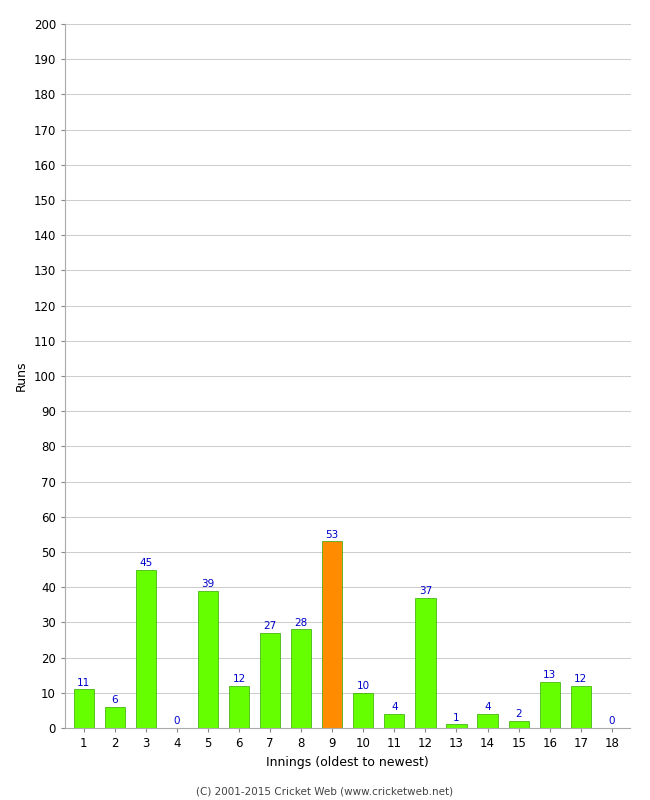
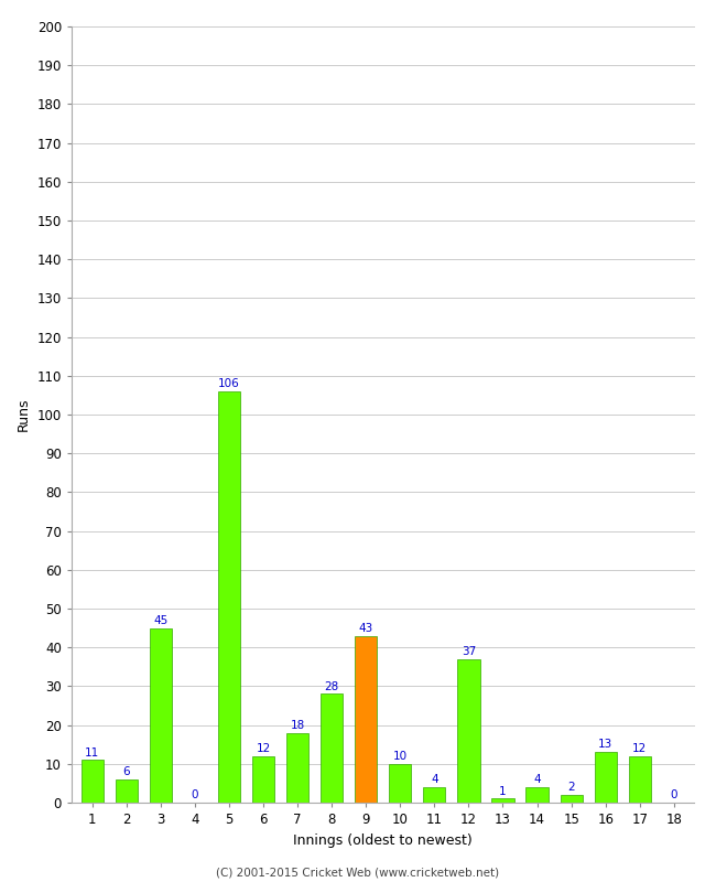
5: 39 -> 106
7: 27 -> 18
9: 53 -> 43
